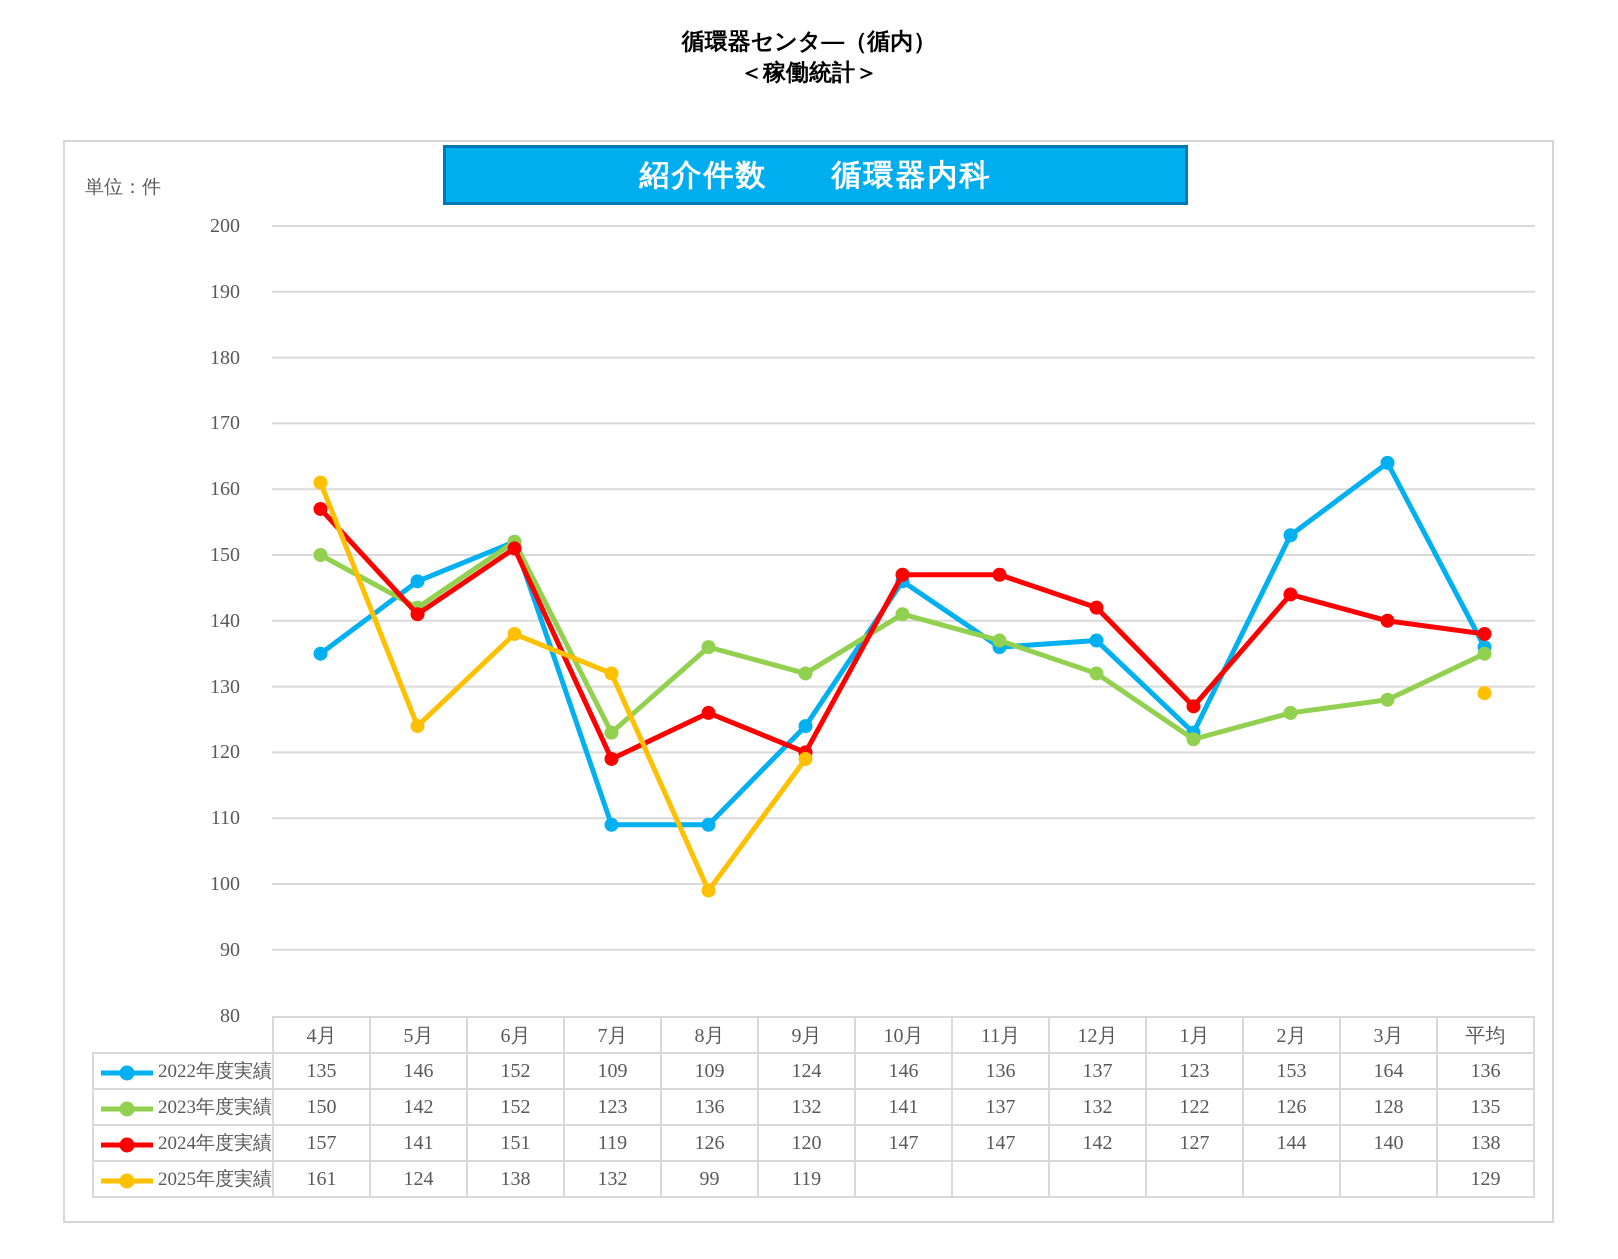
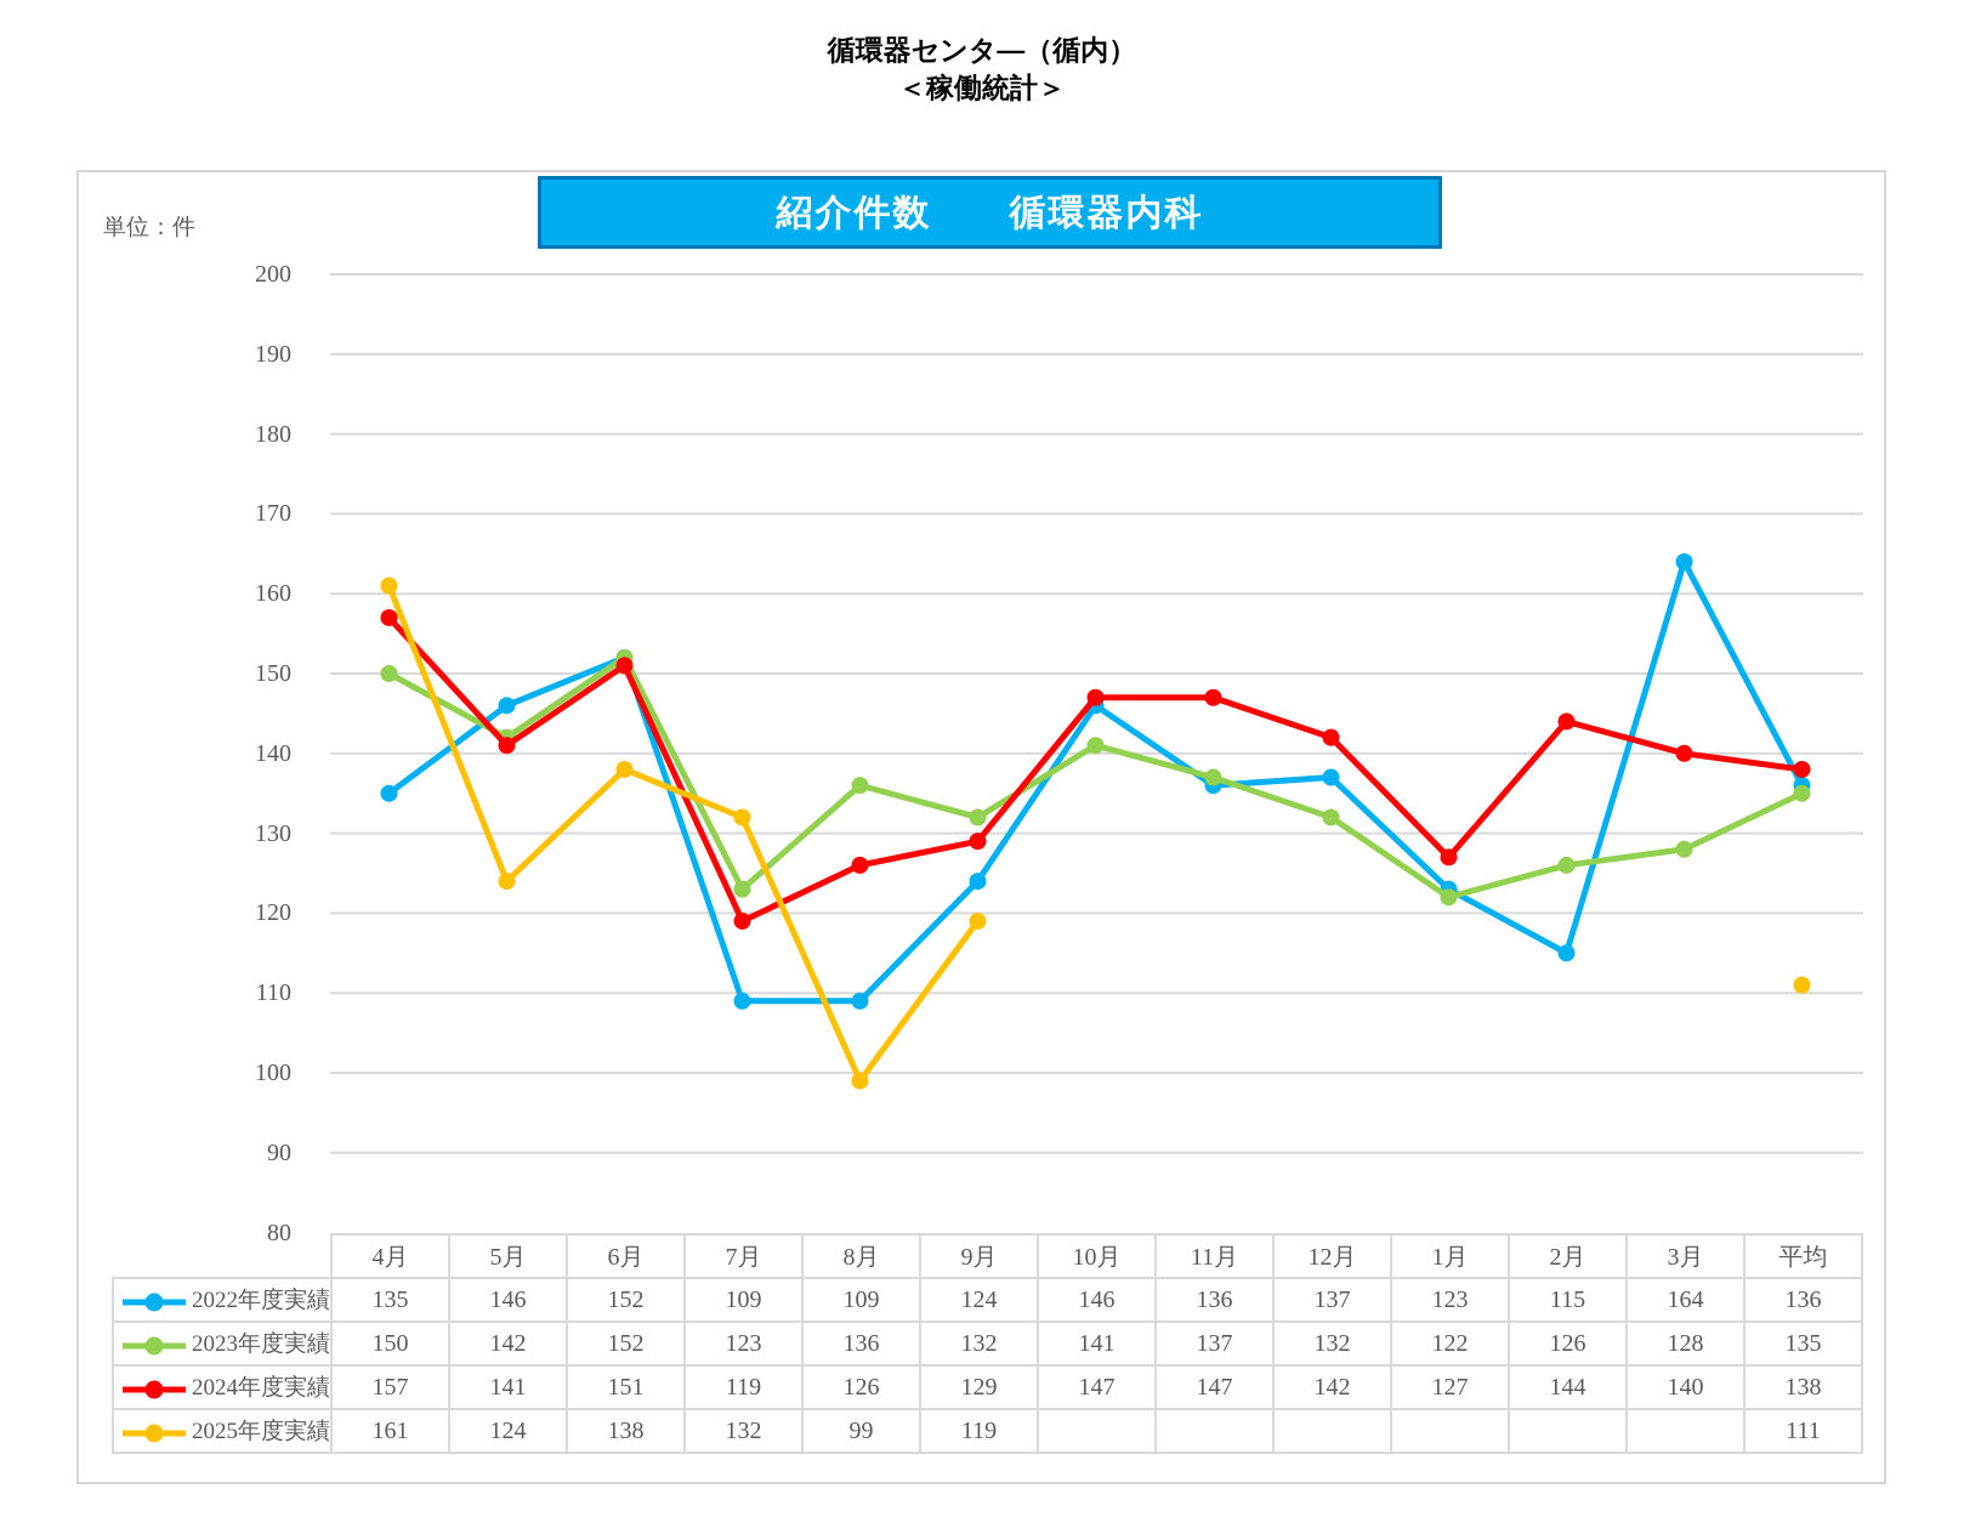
2024年度実績/9月: 120 -> 129
2022年度実績/2月: 153 -> 115
2025年度実績/平均: 129 -> 111
